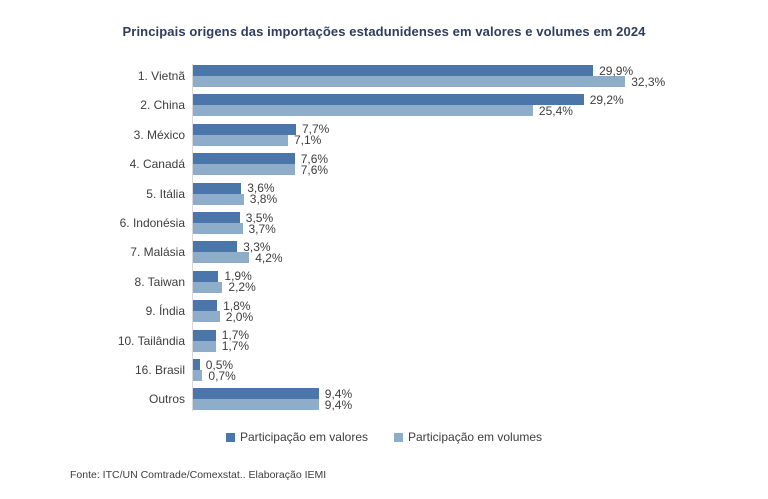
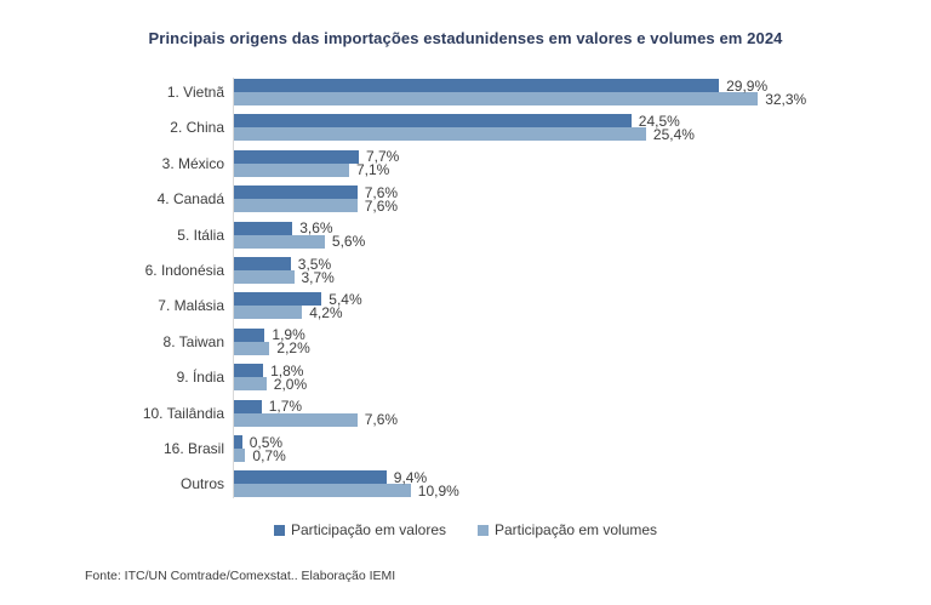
Participação em valores/2. China: 29,2% -> 24,5%
Participação em volumes/5. Itália: 3,8% -> 5,6%
Participação em valores/7. Malásia: 3,3% -> 5,4%
Participação em volumes/10. Tailândia: 1,7% -> 7,6%
Participação em volumes/Outros: 9,4% -> 10,9%
